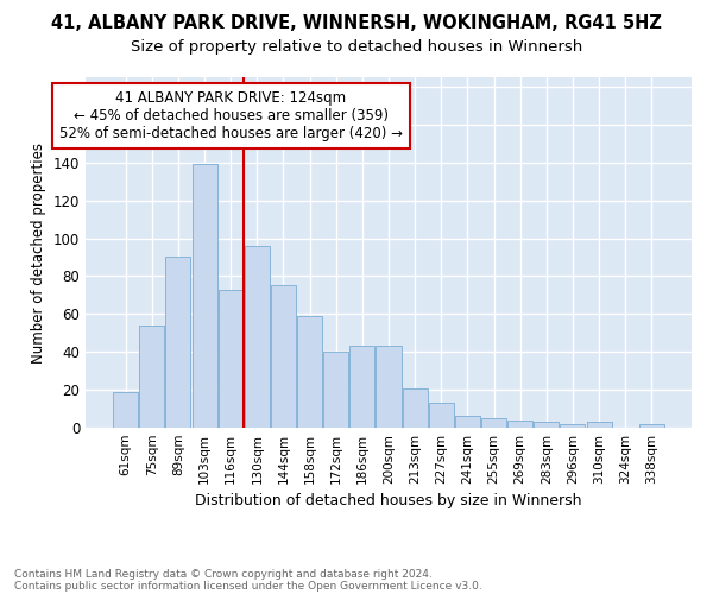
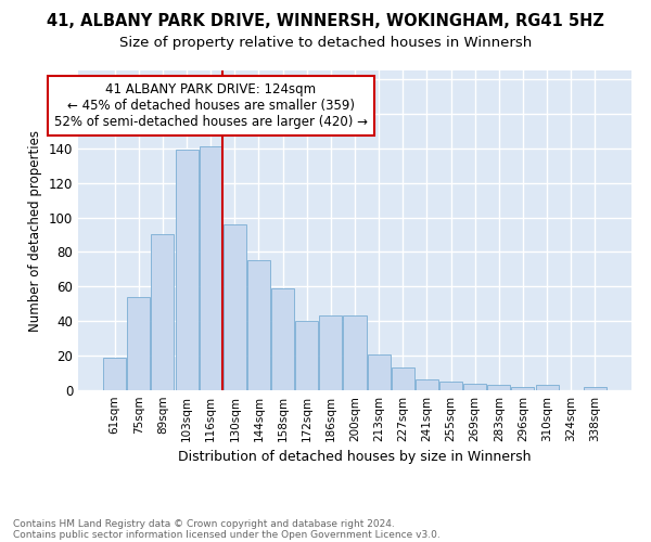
116sqm: 73 -> 141
